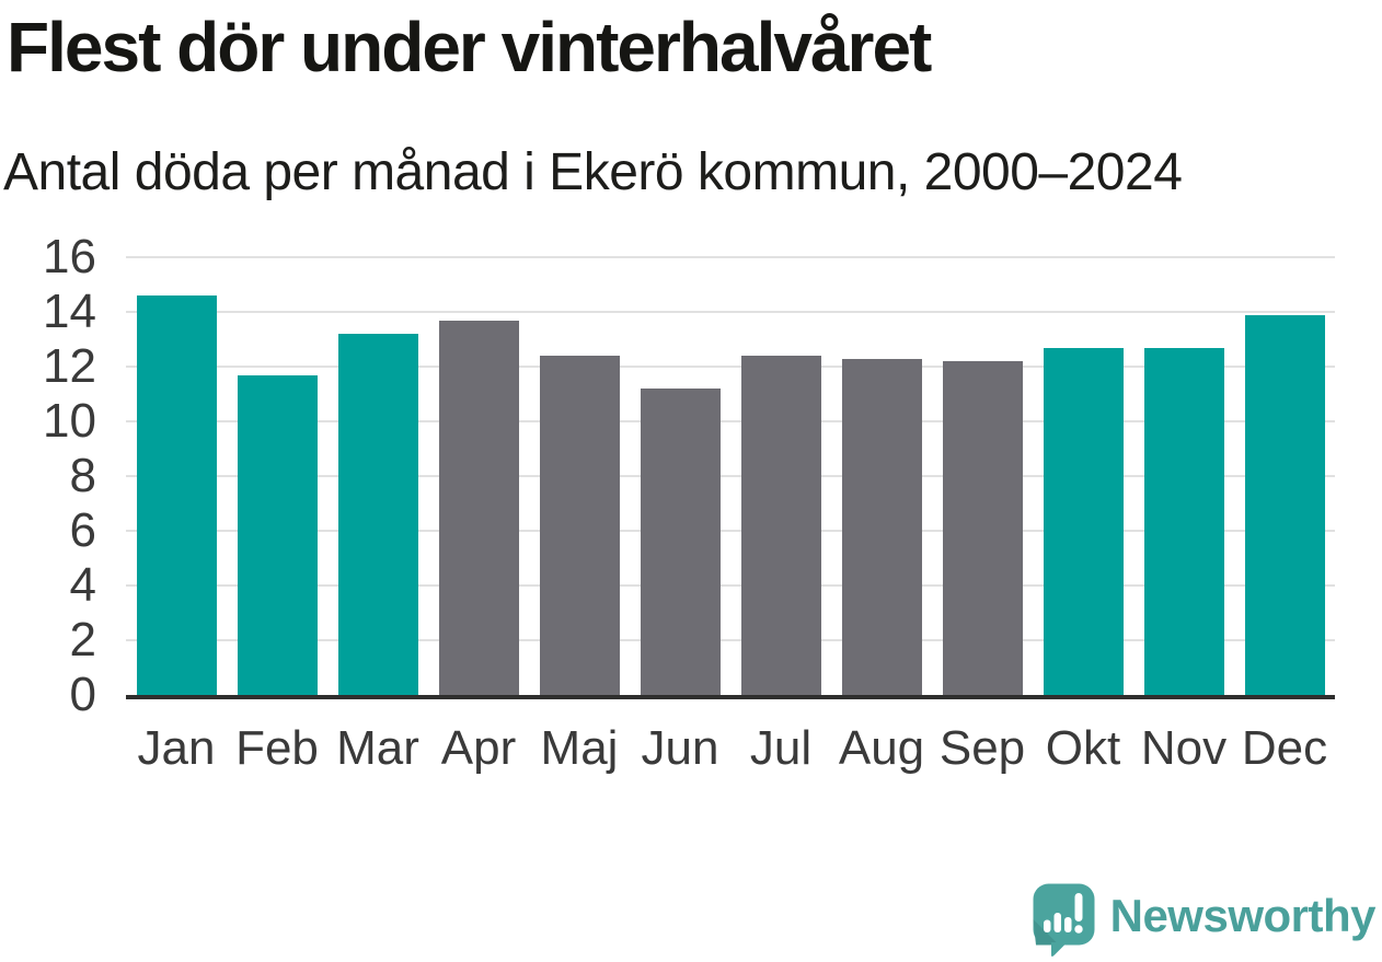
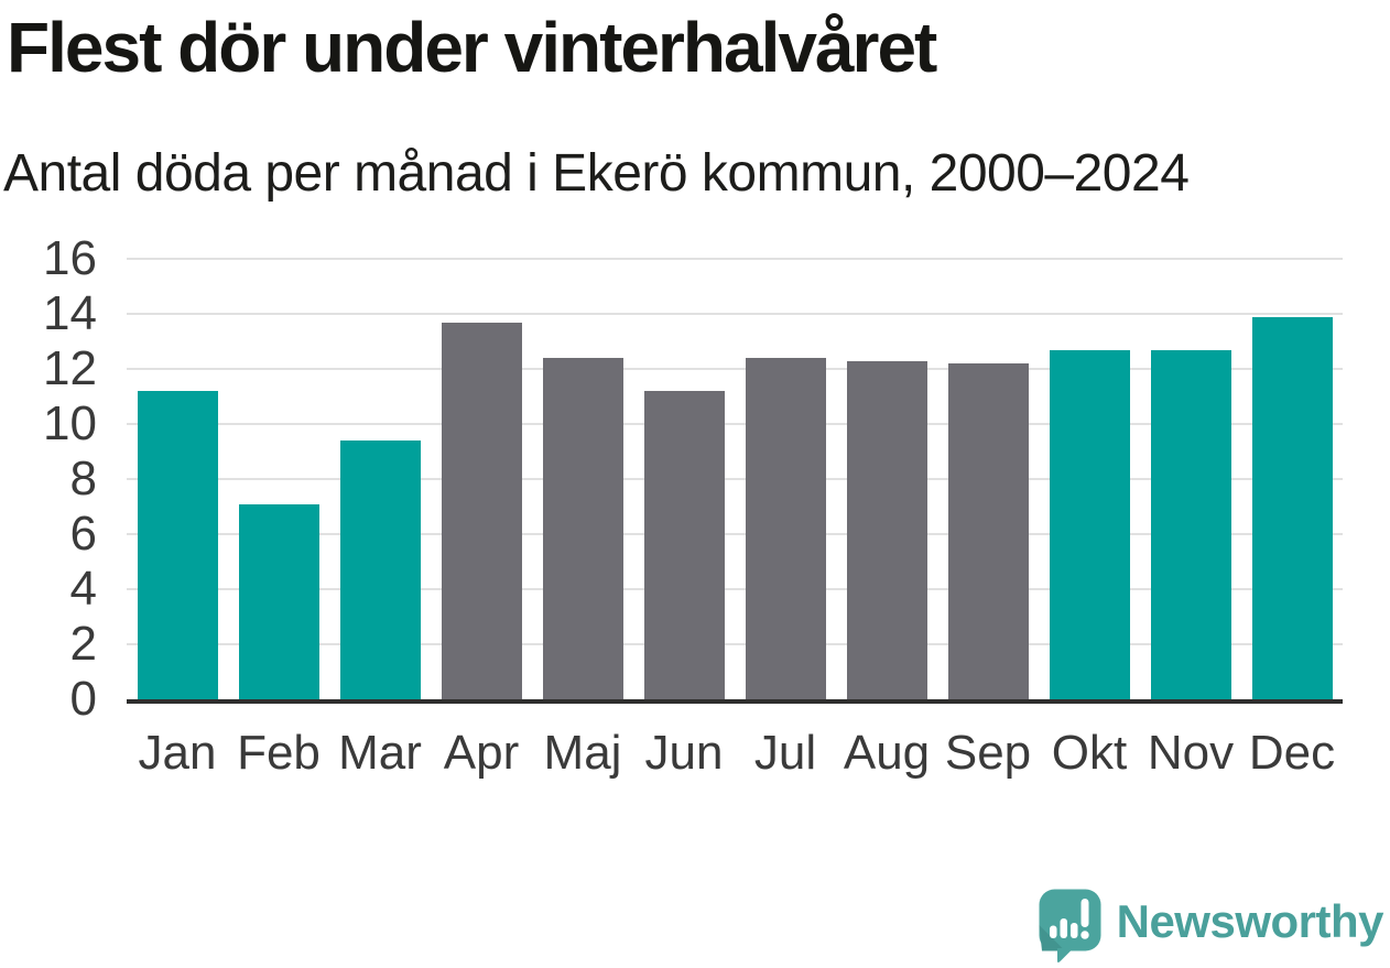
Jan: 14.6 -> 11.2
Feb: 11.7 -> 7.1
Mar: 13.2 -> 9.4
